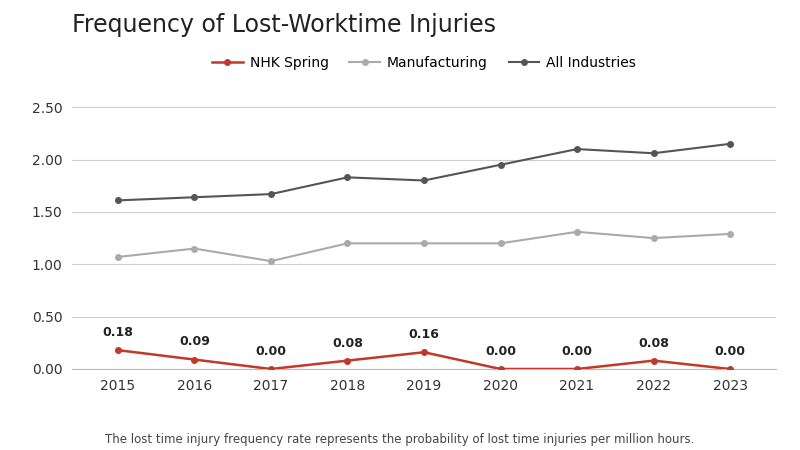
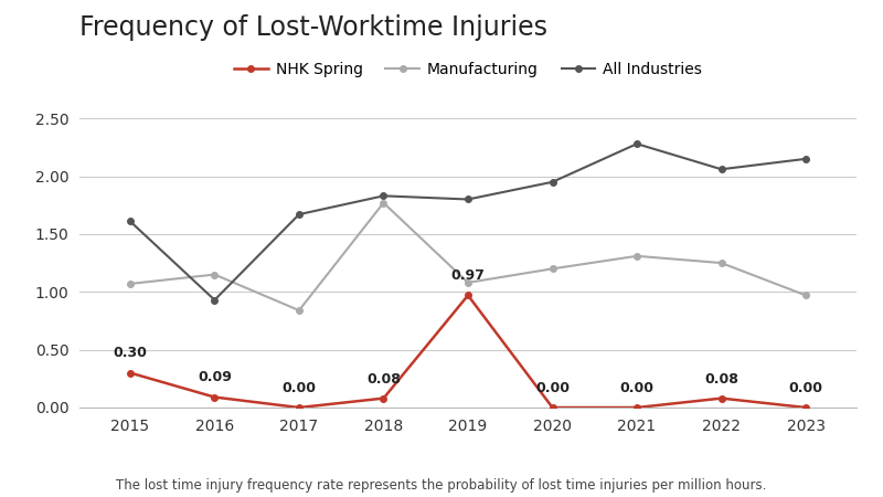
NHK Spring/2015: 0.18 -> 0.30
All Industries/2016: 1.64 -> 0.93
Manufacturing/2017: 1.03 -> 0.84
Manufacturing/2018: 1.20 -> 1.77
NHK Spring/2019: 0.16 -> 0.97
Manufacturing/2019: 1.20 -> 1.08
All Industries/2021: 2.10 -> 2.28
Manufacturing/2023: 1.29 -> 0.97
